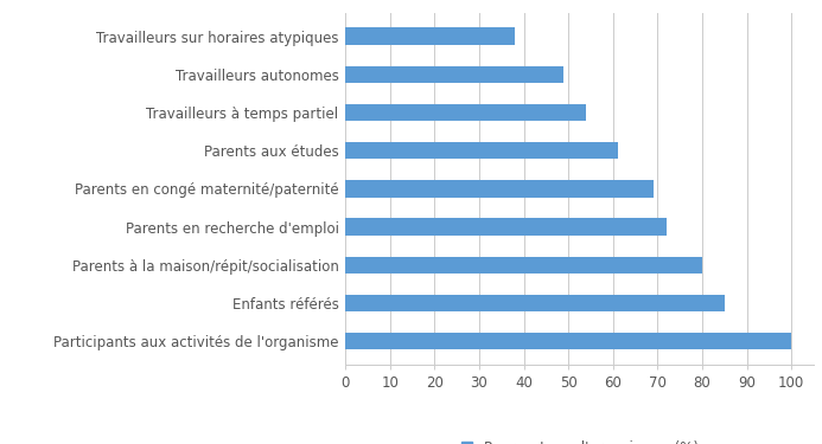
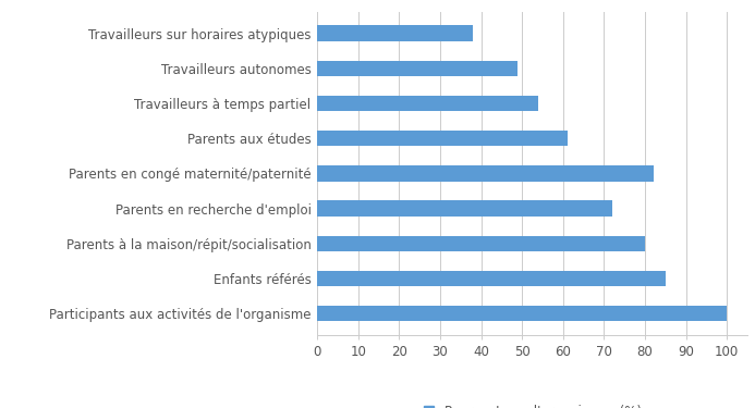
Parents en congé maternité/paternité: 69 -> 82
